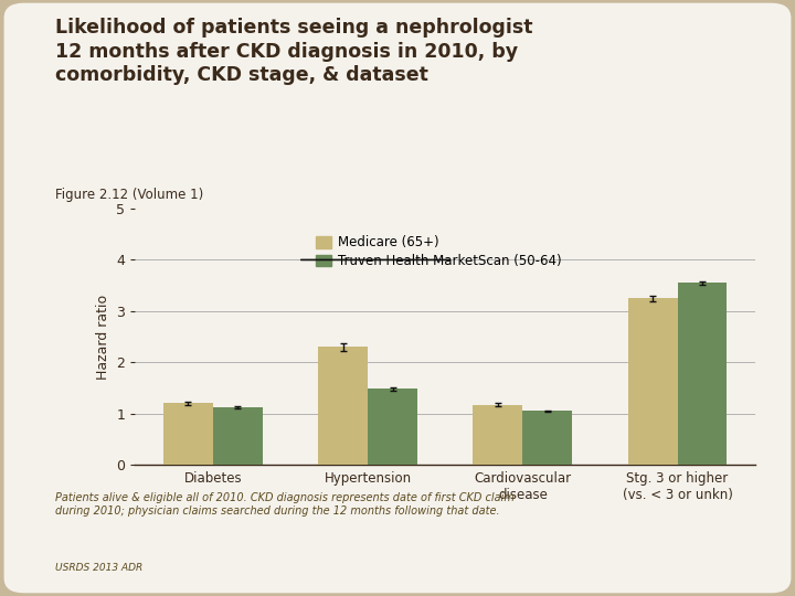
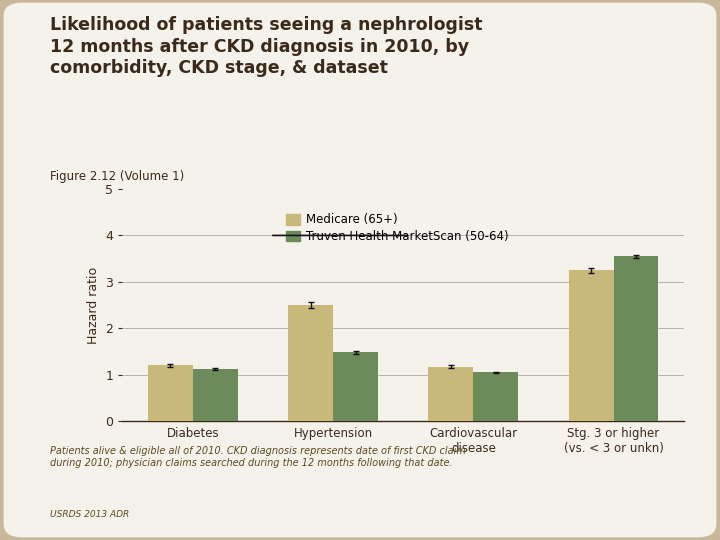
Medicare (65+)/Hypertension: 2.30 -> 2.50
